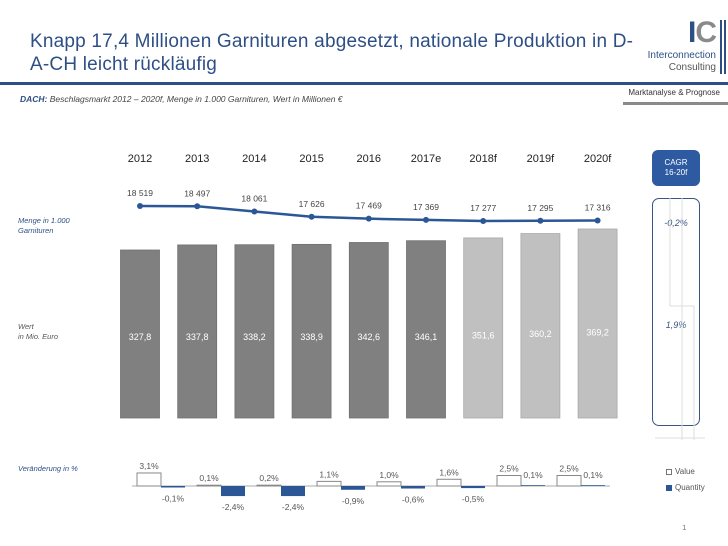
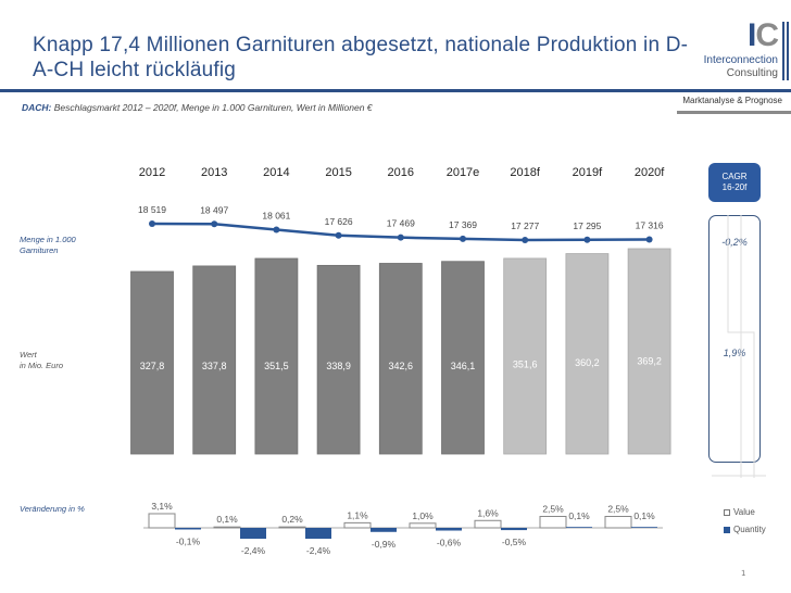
Wert in Mio. Euro/2014: 338,2 -> 351,5
